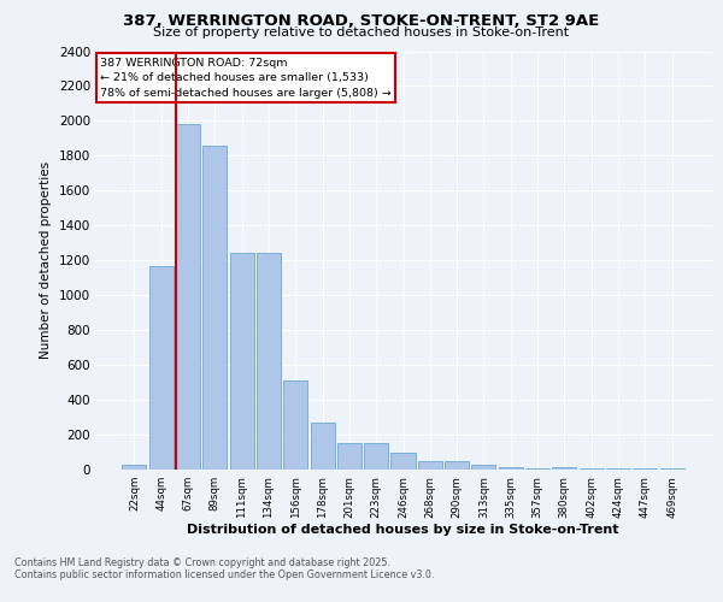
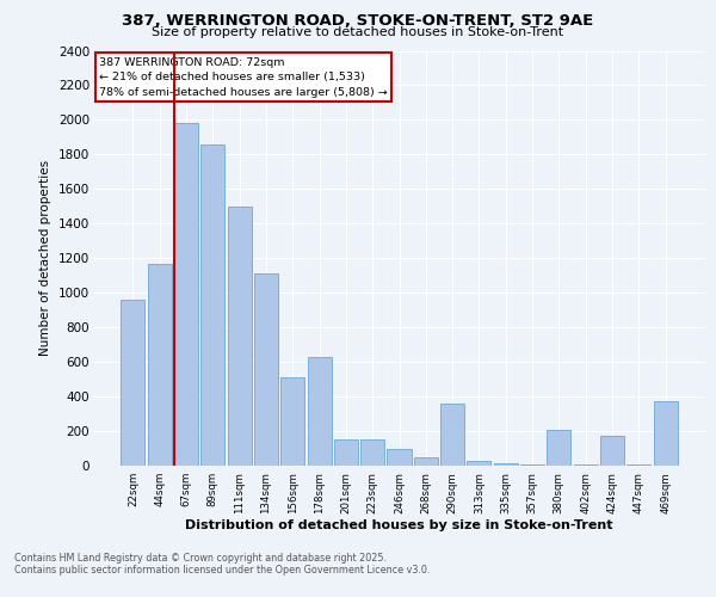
22sqm: 20 -> 960
111sqm: 1240 -> 1500
134sqm: 1240 -> 1110
178sqm: 270 -> 630
290sqm: 50 -> 360
380sqm: 20 -> 210
424sqm: 0 -> 170
469sqm: 10 -> 370
